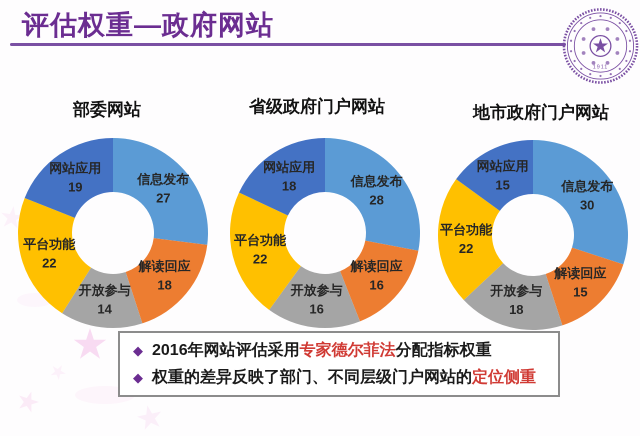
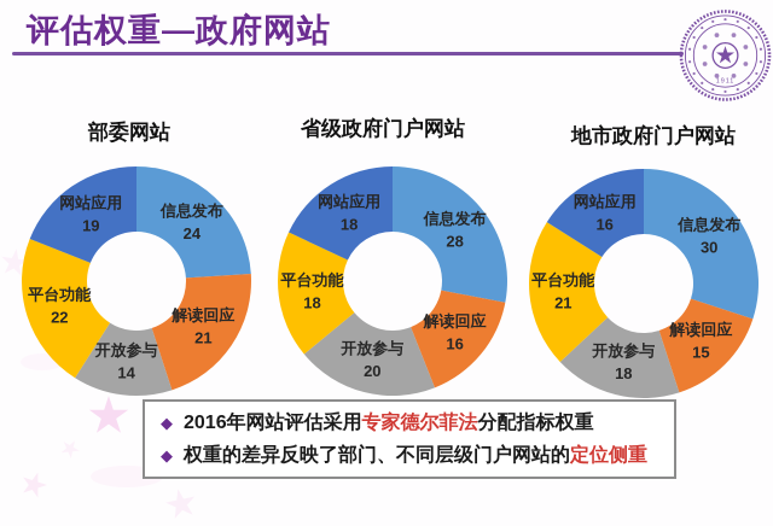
部委网站/信息发布: 27 -> 24
部委网站/解读回应: 18 -> 21
省级政府门户网站/开放参与: 16 -> 20
省级政府门户网站/平台功能: 22 -> 18
地市政府门户网站/平台功能: 22 -> 21
地市政府门户网站/网站应用: 15 -> 16
